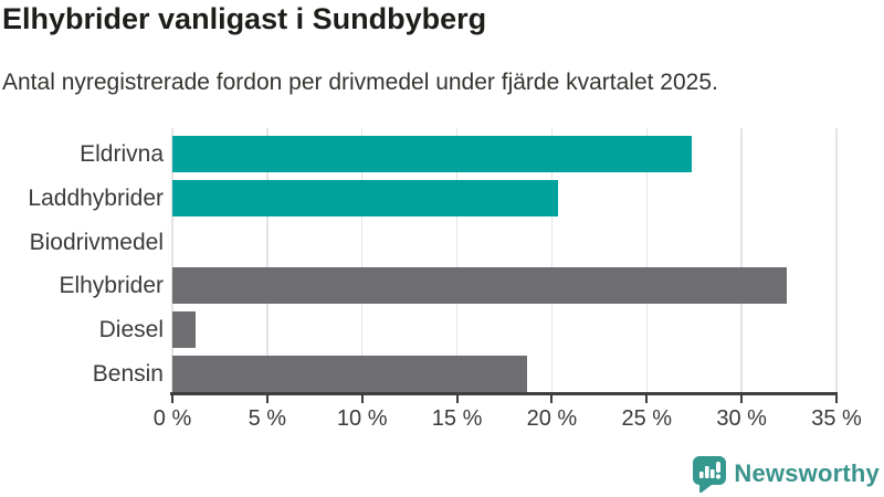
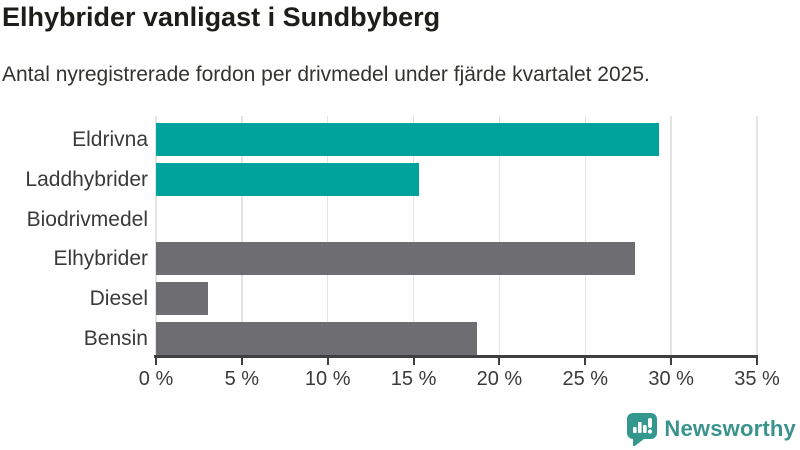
Eldrivna: 27.4% -> 29.3%
Laddhybrider: 20.3% -> 15.3%
Elhybrider: 32.4% -> 27.9%
Diesel: 1.2% -> 3.0%
